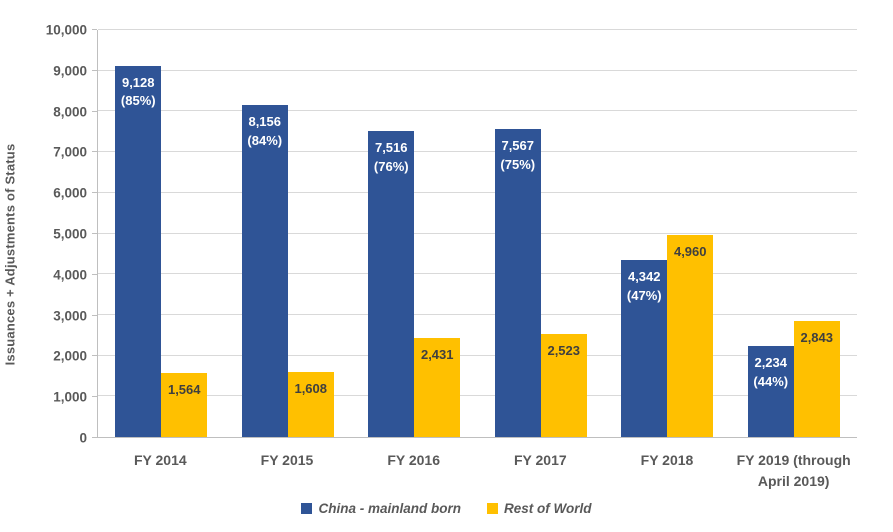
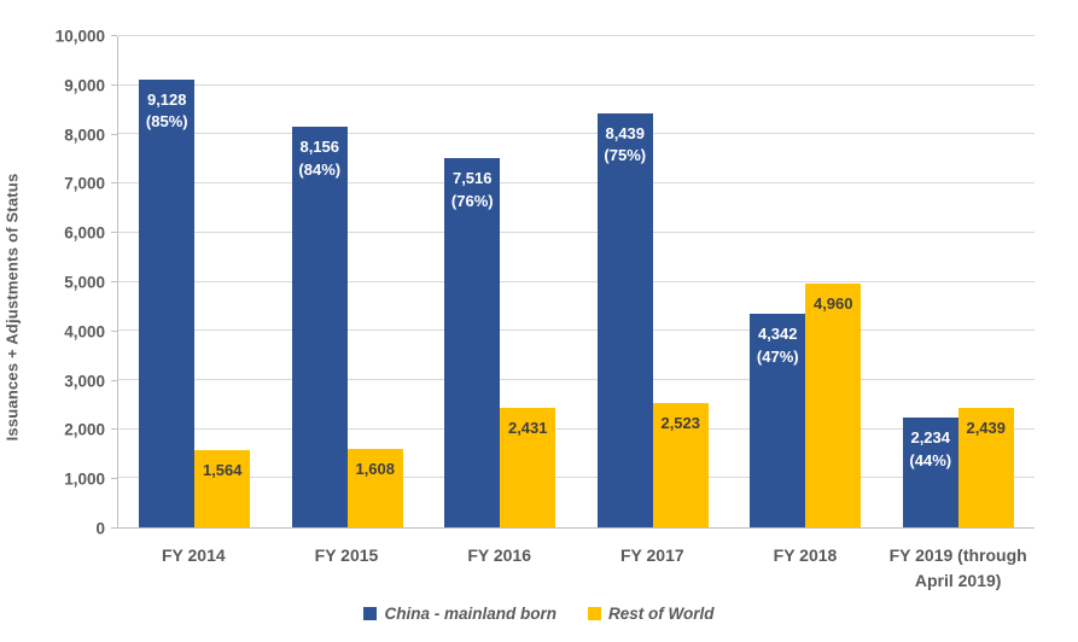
China - mainland born/FY 2017: 7,567 -> 8,439
Rest of World/FY 2019 (through April 2019): 2,843 -> 2,439
